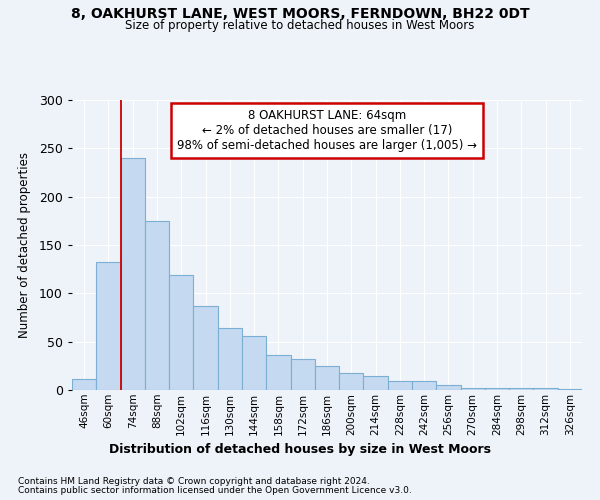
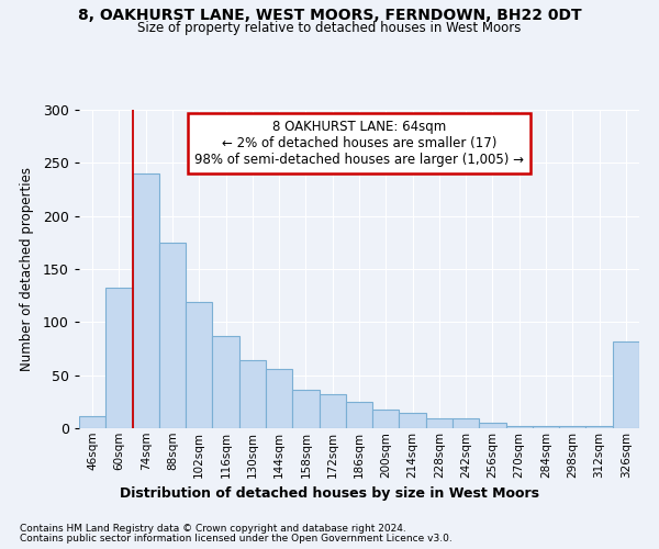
326sqm: 1 -> 82
